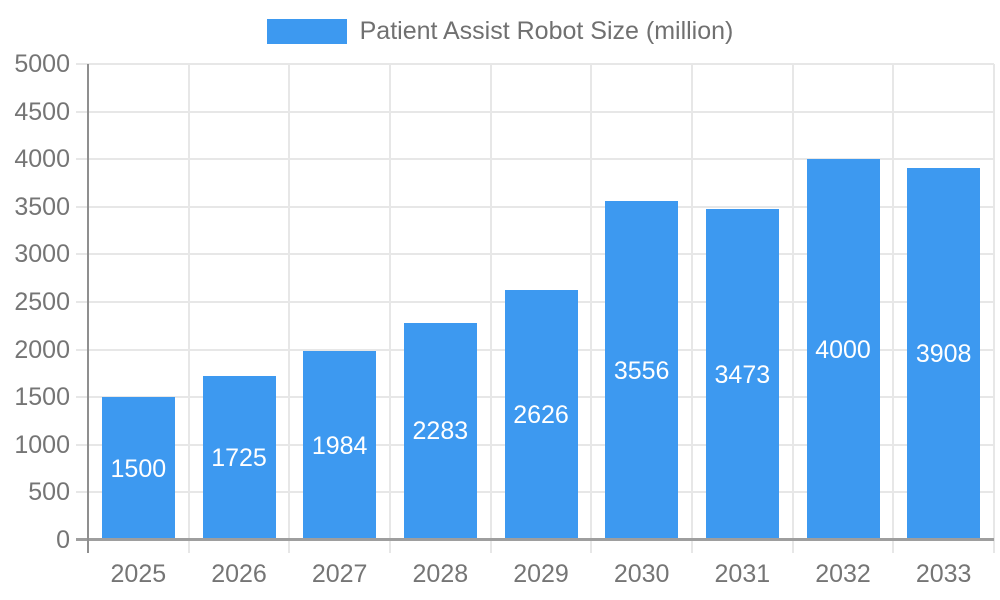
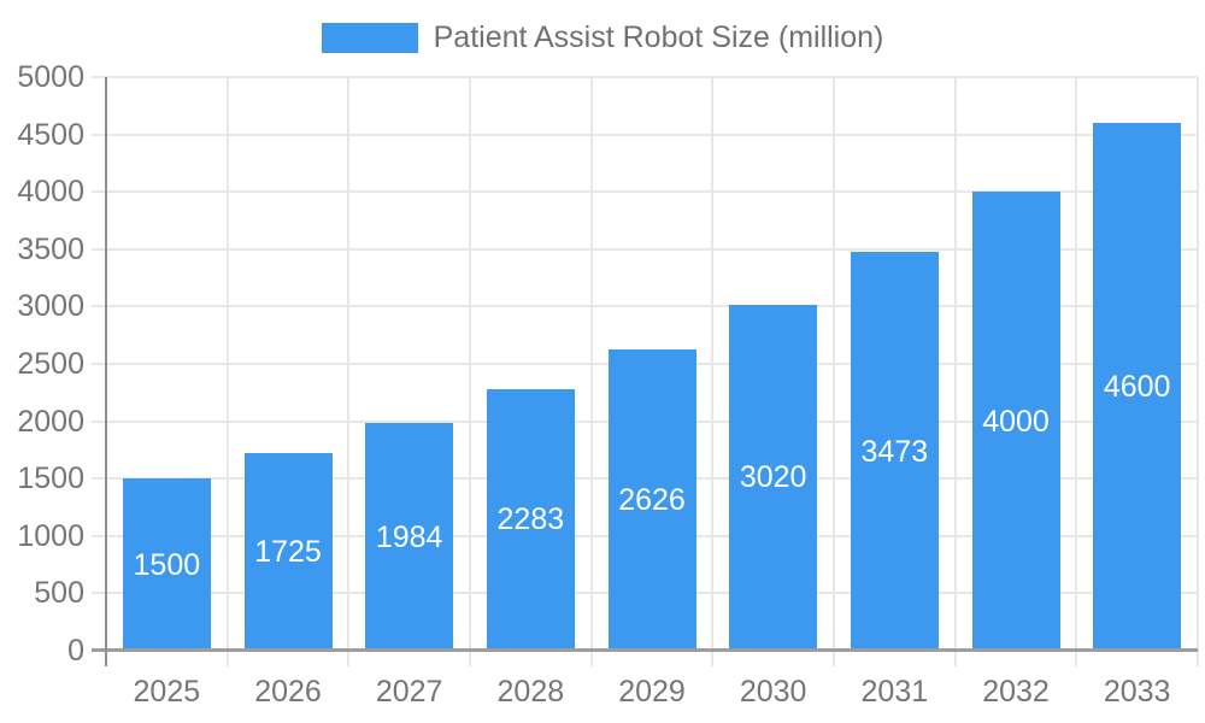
2030: 3556 -> 3020
2033: 3908 -> 4600
